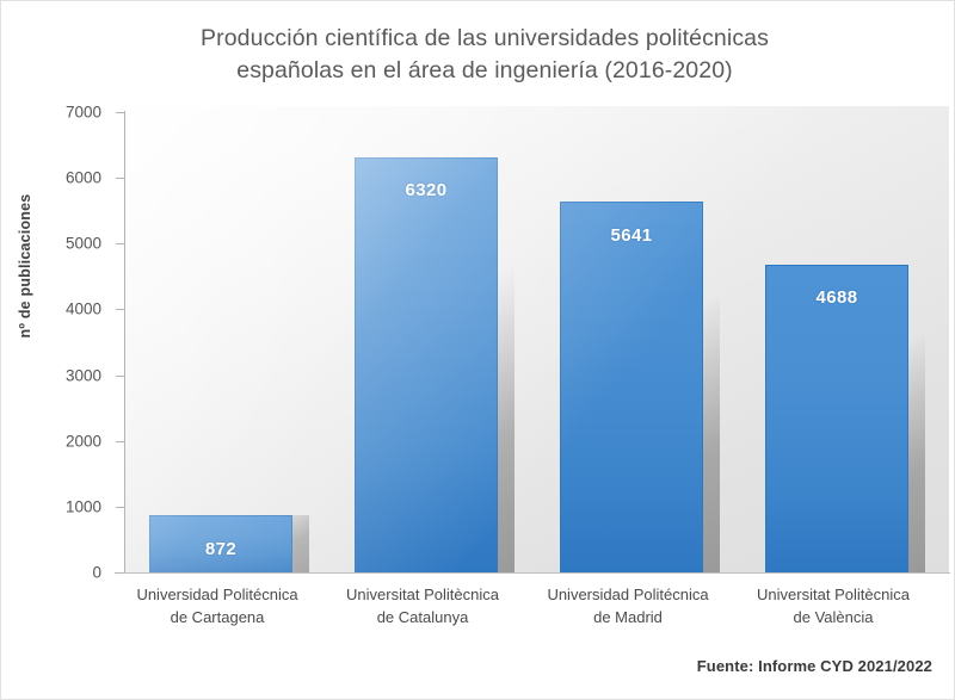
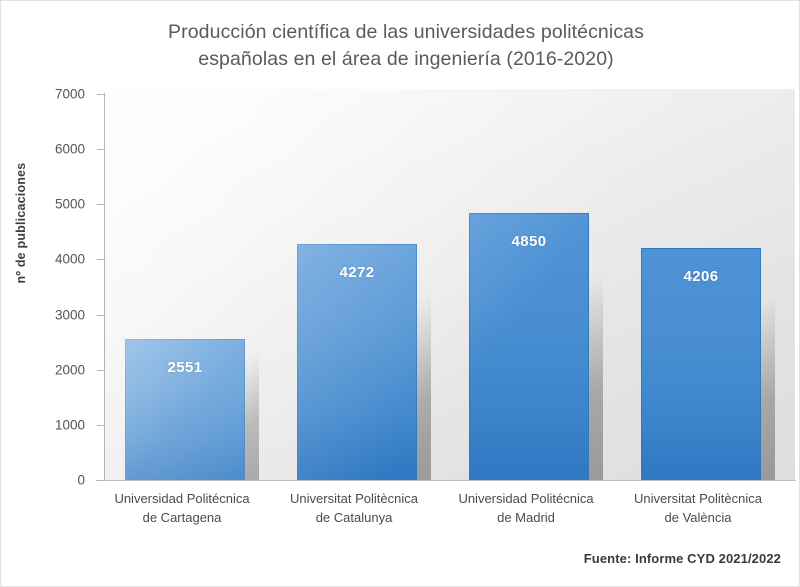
Universidad Politécnica de Cartagena: 872 -> 2551
Universitat Politècnica de Catalunya: 6320 -> 4272
Universidad Politécnica de Madrid: 5641 -> 4850
Universitat Politècnica de València: 4688 -> 4206
